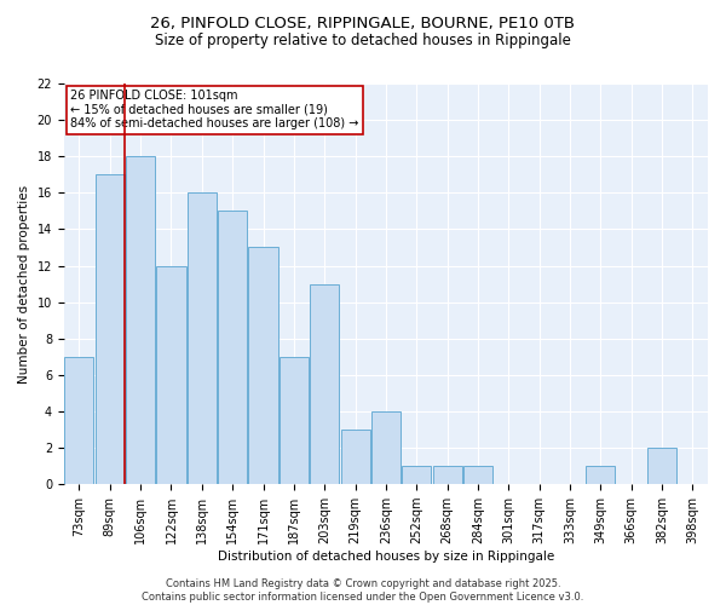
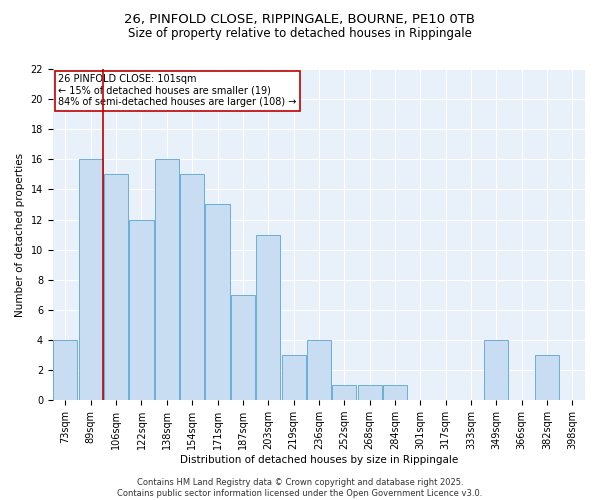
73sqm: 7 -> 4
89sqm: 17 -> 16
106sqm: 18 -> 15
349sqm: 1 -> 4
382sqm: 2 -> 3
